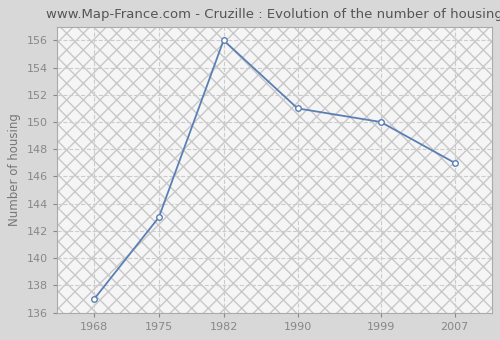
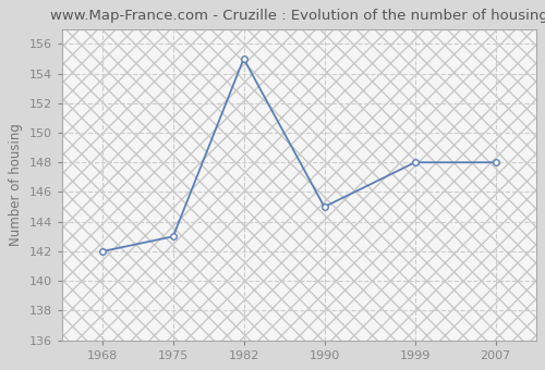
1968: 137 -> 142
1982: 156 -> 155
1990: 151 -> 145
1999: 150 -> 148
2007: 147 -> 148
